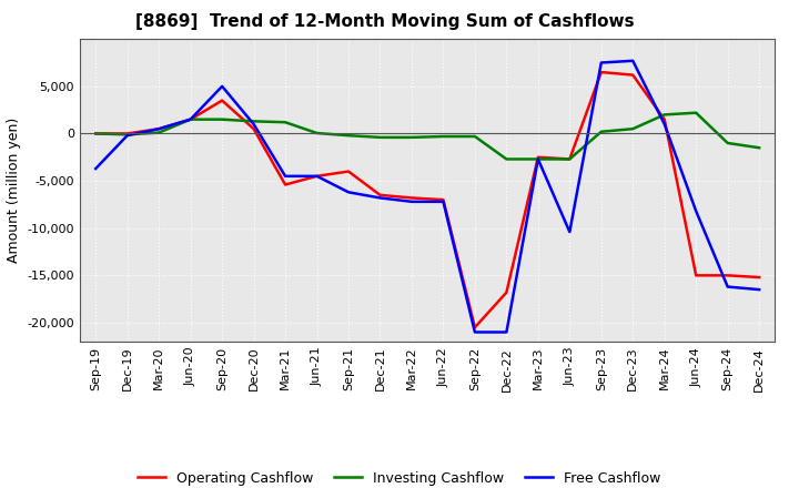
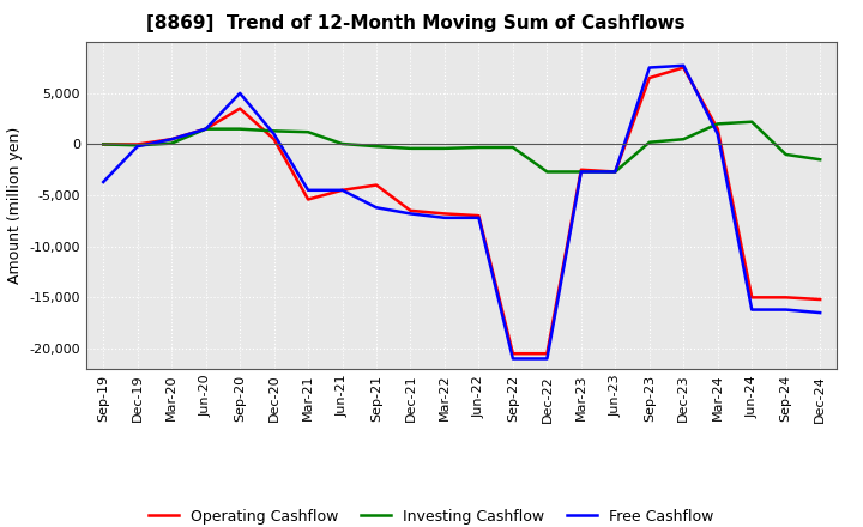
Operating Cashflow/Dec-22: -16,800 -> -20,500
Free Cashflow/Jun-23: -10,400 -> -2,700
Operating Cashflow/Dec-23: 6,200 -> 7,500
Free Cashflow/Jun-24: -8,200 -> -16,200
